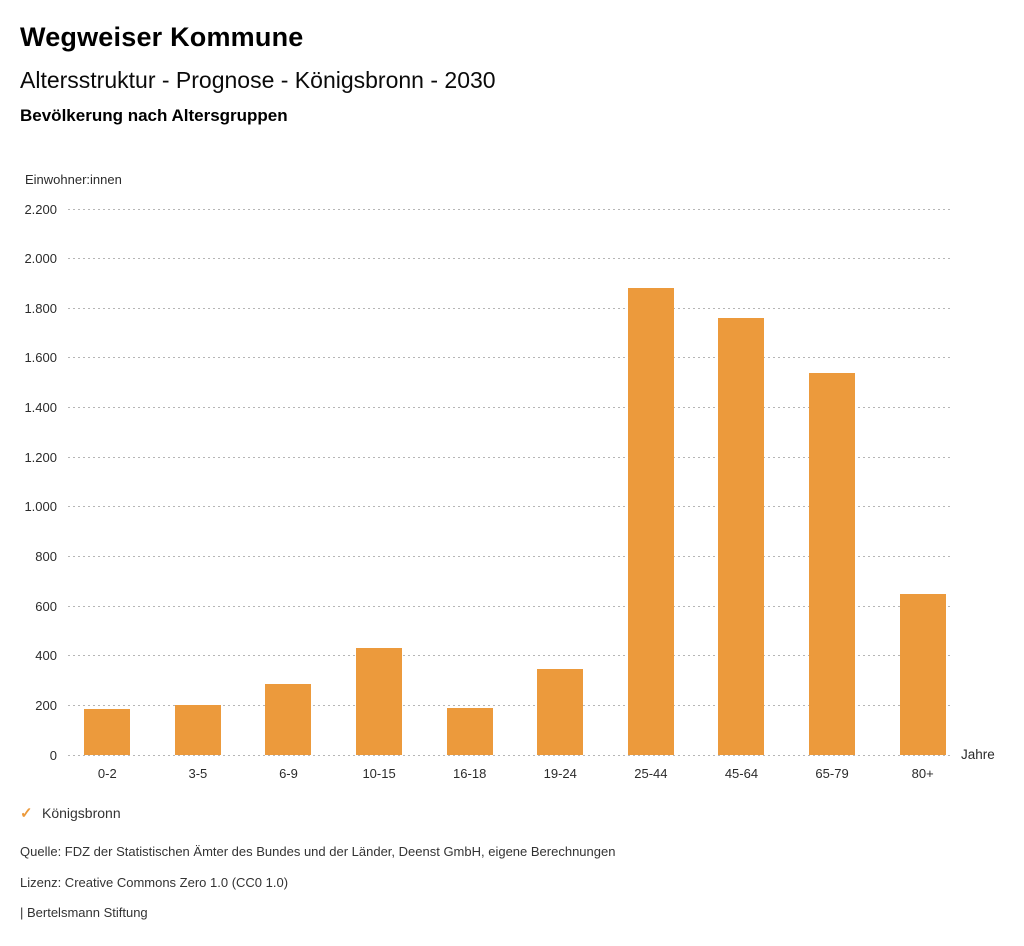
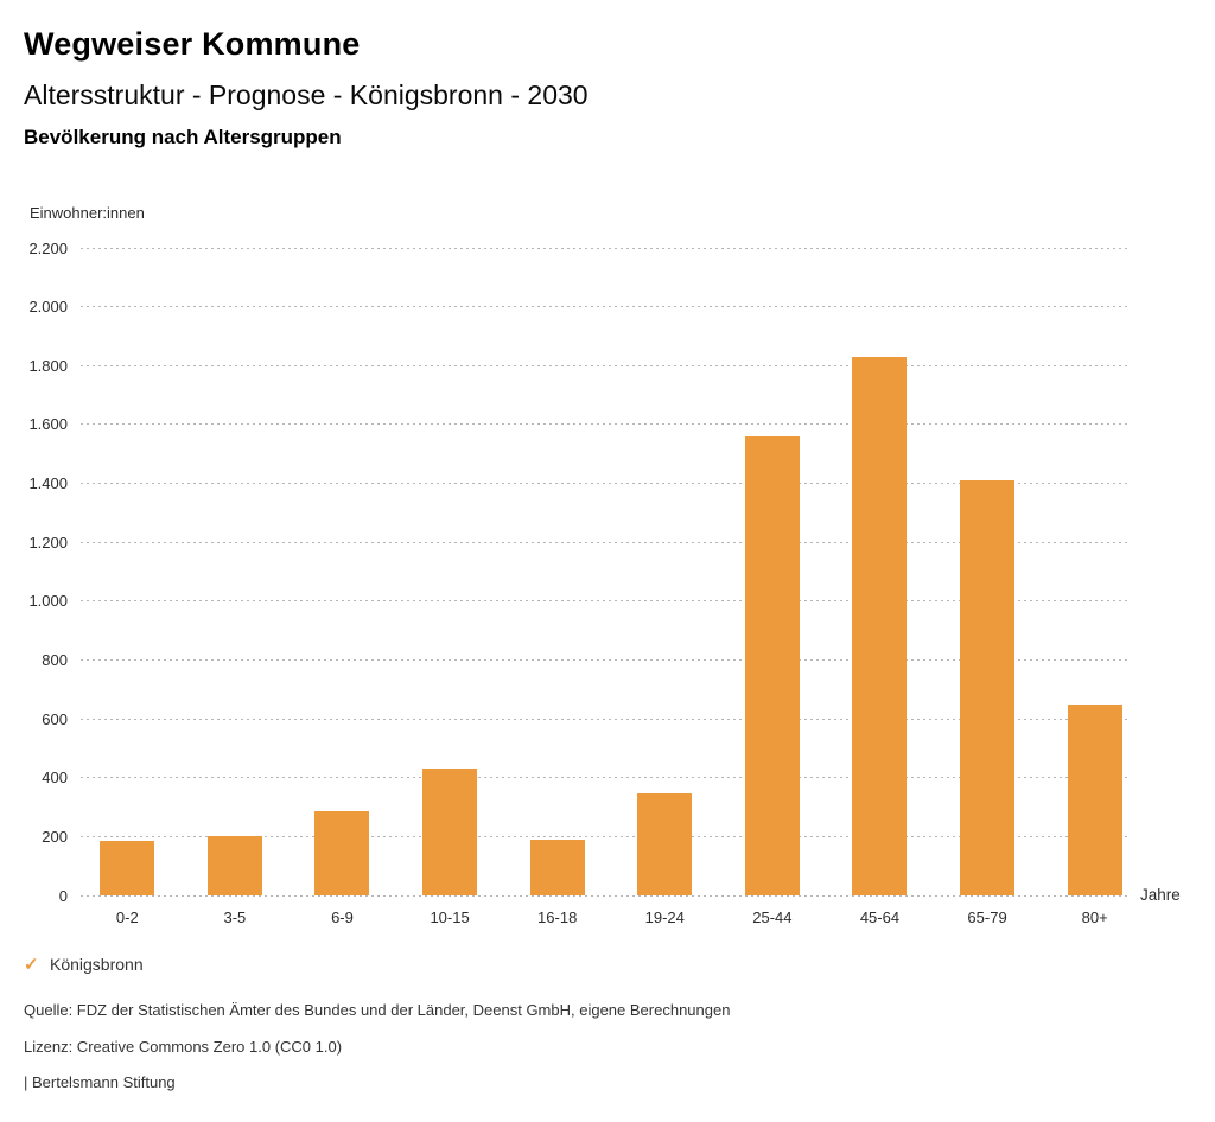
25-44: 1880 -> 1560
45-64: 1760 -> 1830
65-79: 1540 -> 1410
